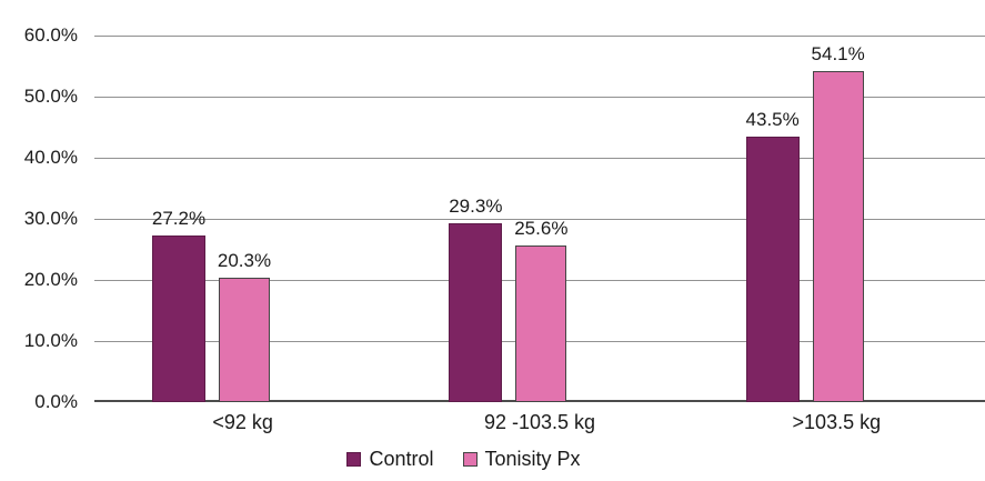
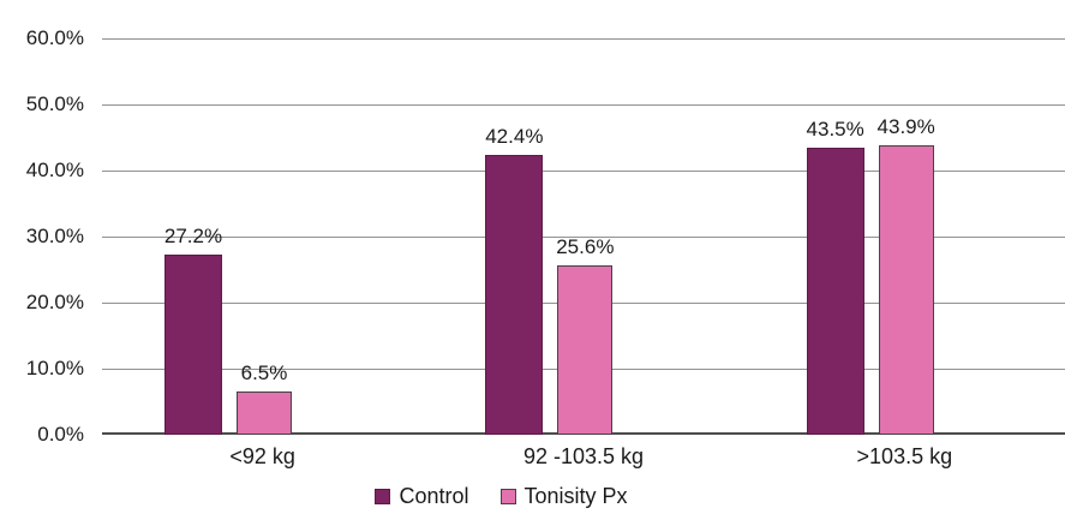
Tonisity Px/<92 kg: 20.3% -> 6.5%
Control/92 -103.5 kg: 29.3% -> 42.4%
Tonisity Px/>103.5 kg: 54.1% -> 43.9%
